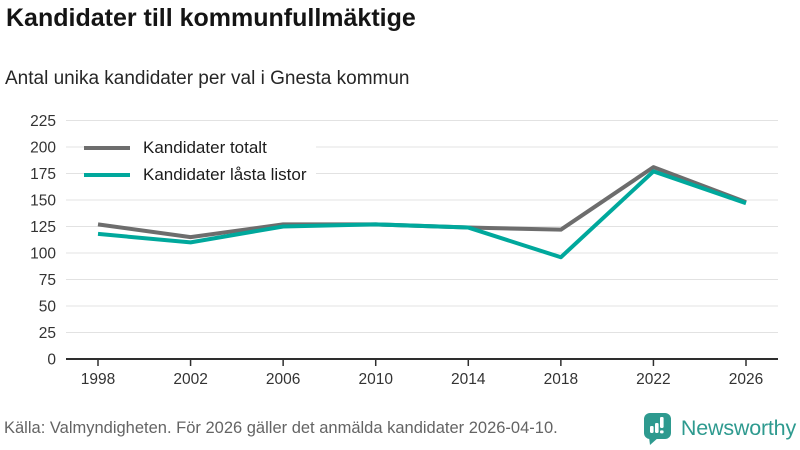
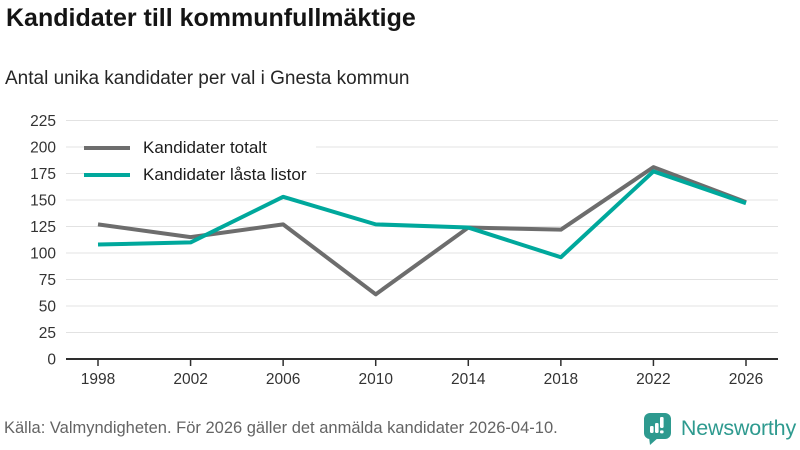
Kandidater låsta listor/1998: 118 -> 108
Kandidater låsta listor/2006: 125 -> 153
Kandidater totalt/2010: 127 -> 61
